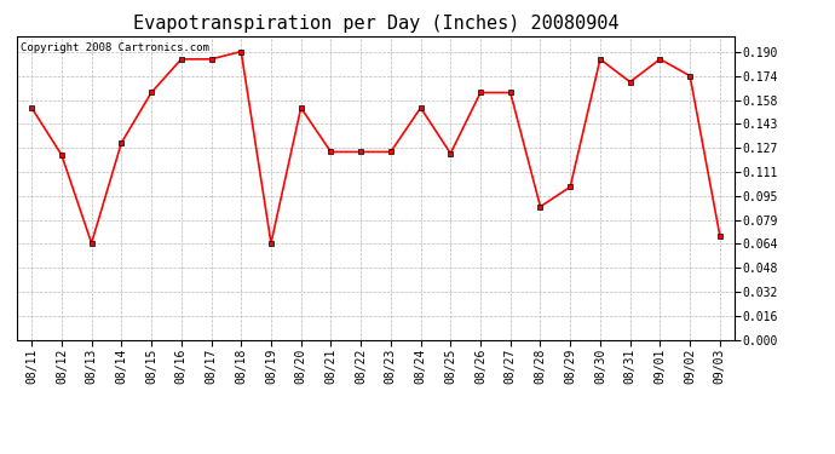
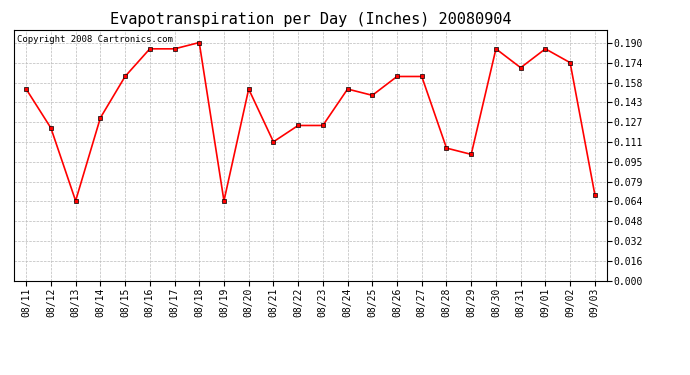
08/21: 0.124 -> 0.111
08/25: 0.123 -> 0.148
08/28: 0.088 -> 0.106
